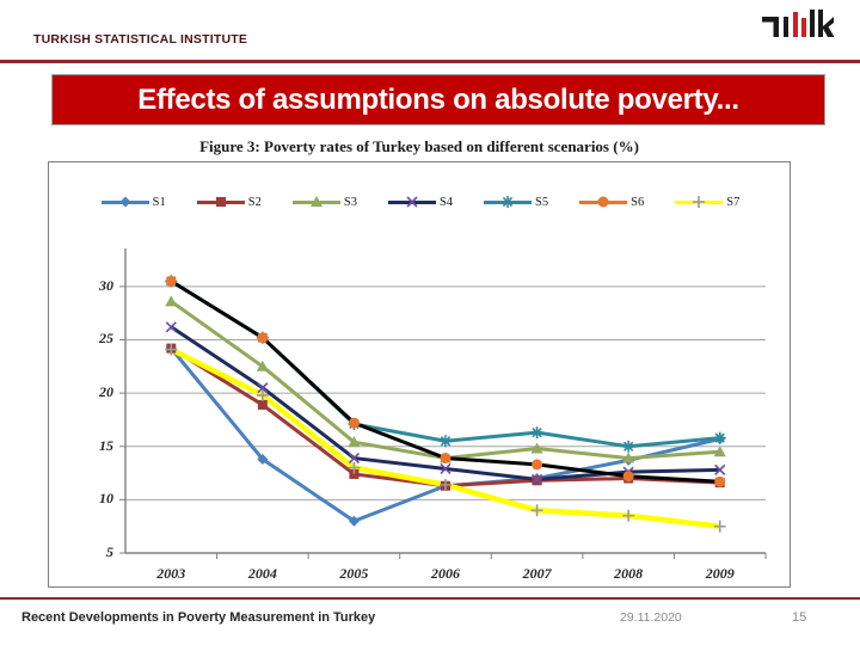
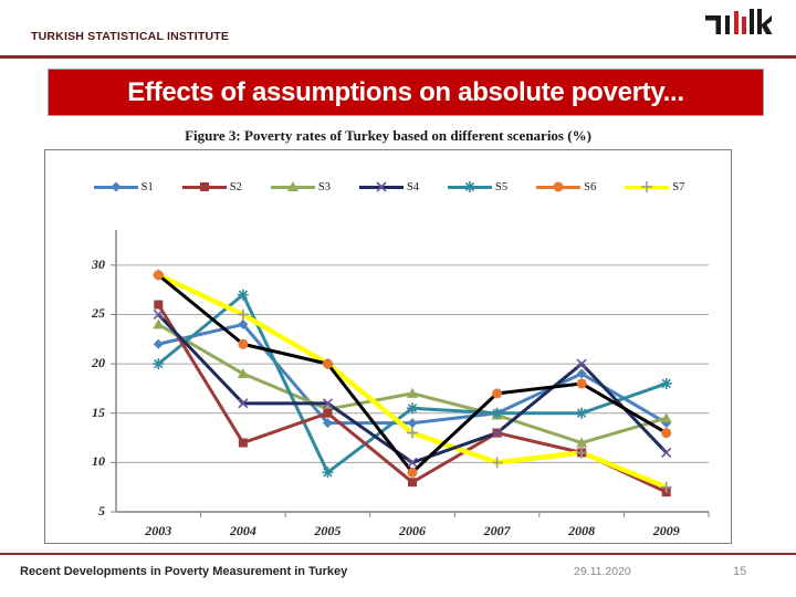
S1/2003: 24 -> 22
S2/2003: 24 -> 26
S3/2003: 29 -> 24
S4/2003: 26 -> 25
S5/2003: 30 -> 20
S6/2003: 30 -> 29
S7/2003: 24 -> 29
S1/2004: 14 -> 24
S2/2004: 19 -> 12
S3/2004: 22 -> 19
S4/2004: 20 -> 16
S5/2004: 25 -> 27
S6/2004: 25 -> 22
S7/2004: 20 -> 25
S1/2005: 8 -> 14
S2/2005: 12 -> 15
S4/2005: 14 -> 16
S5/2005: 17 -> 9
S6/2005: 17 -> 20
S7/2005: 13 -> 20
S1/2006: 11 -> 14
S2/2006: 11 -> 8
S3/2006: 14 -> 17
S4/2006: 13 -> 10
S6/2006: 14 -> 9
S7/2006: 11 -> 13
S1/2007: 12 -> 15
S2/2007: 12 -> 13
S4/2007: 12 -> 13
S5/2007: 16 -> 15
S6/2007: 13 -> 17
S7/2007: 9 -> 10
S1/2008: 14 -> 19
S2/2008: 12 -> 11
S3/2008: 14 -> 12
S4/2008: 13 -> 20
S6/2008: 12 -> 18
S7/2008: 8 -> 11
S1/2009: 16 -> 14
S2/2009: 12 -> 7
S4/2009: 13 -> 11
S5/2009: 16 -> 18
S6/2009: 12 -> 13
